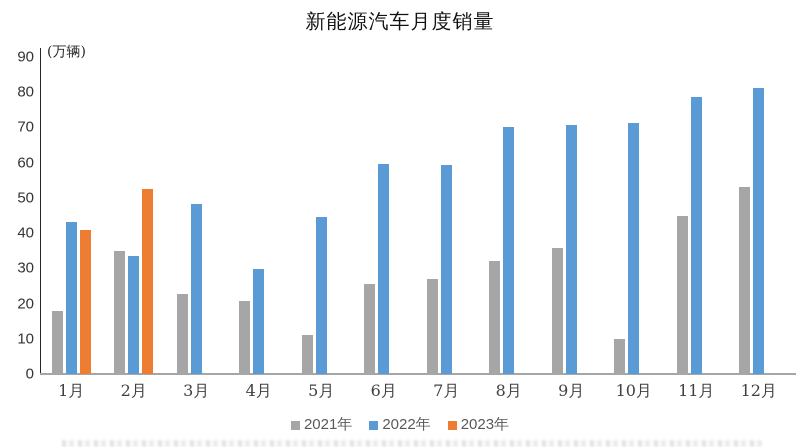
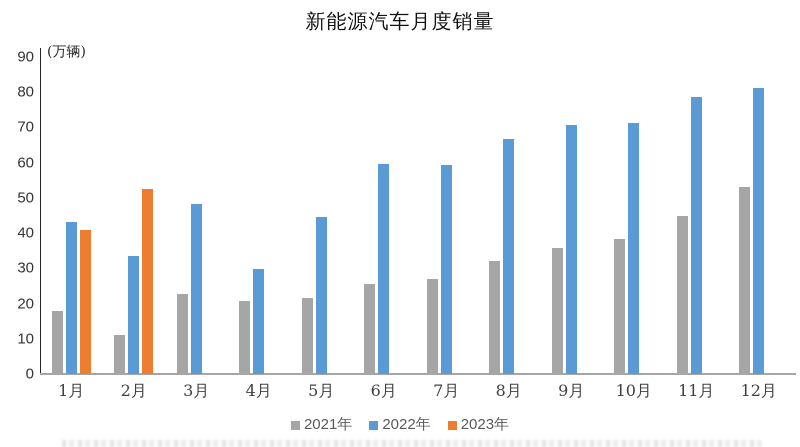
2021年/2月: 35 -> 11
2021年/5月: 11 -> 22
2022年/8月: 70 -> 67
2021年/10月: 10 -> 38
